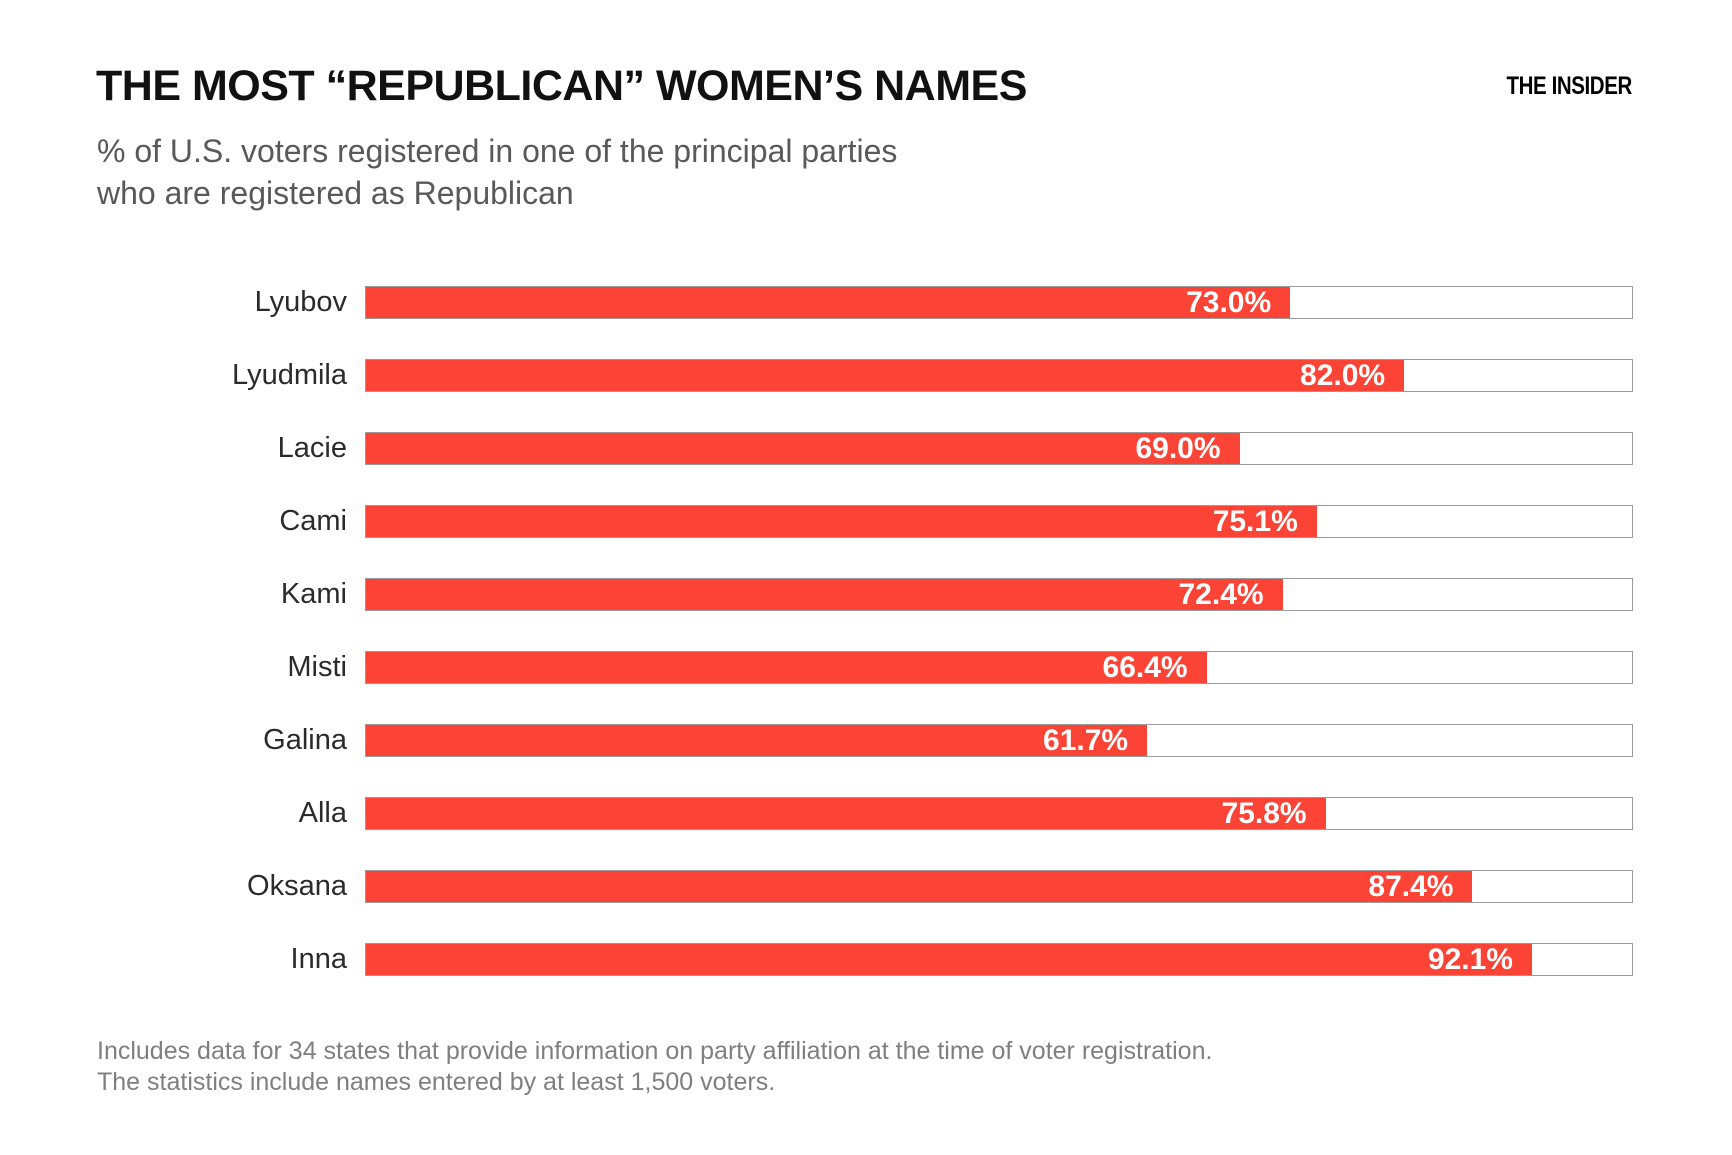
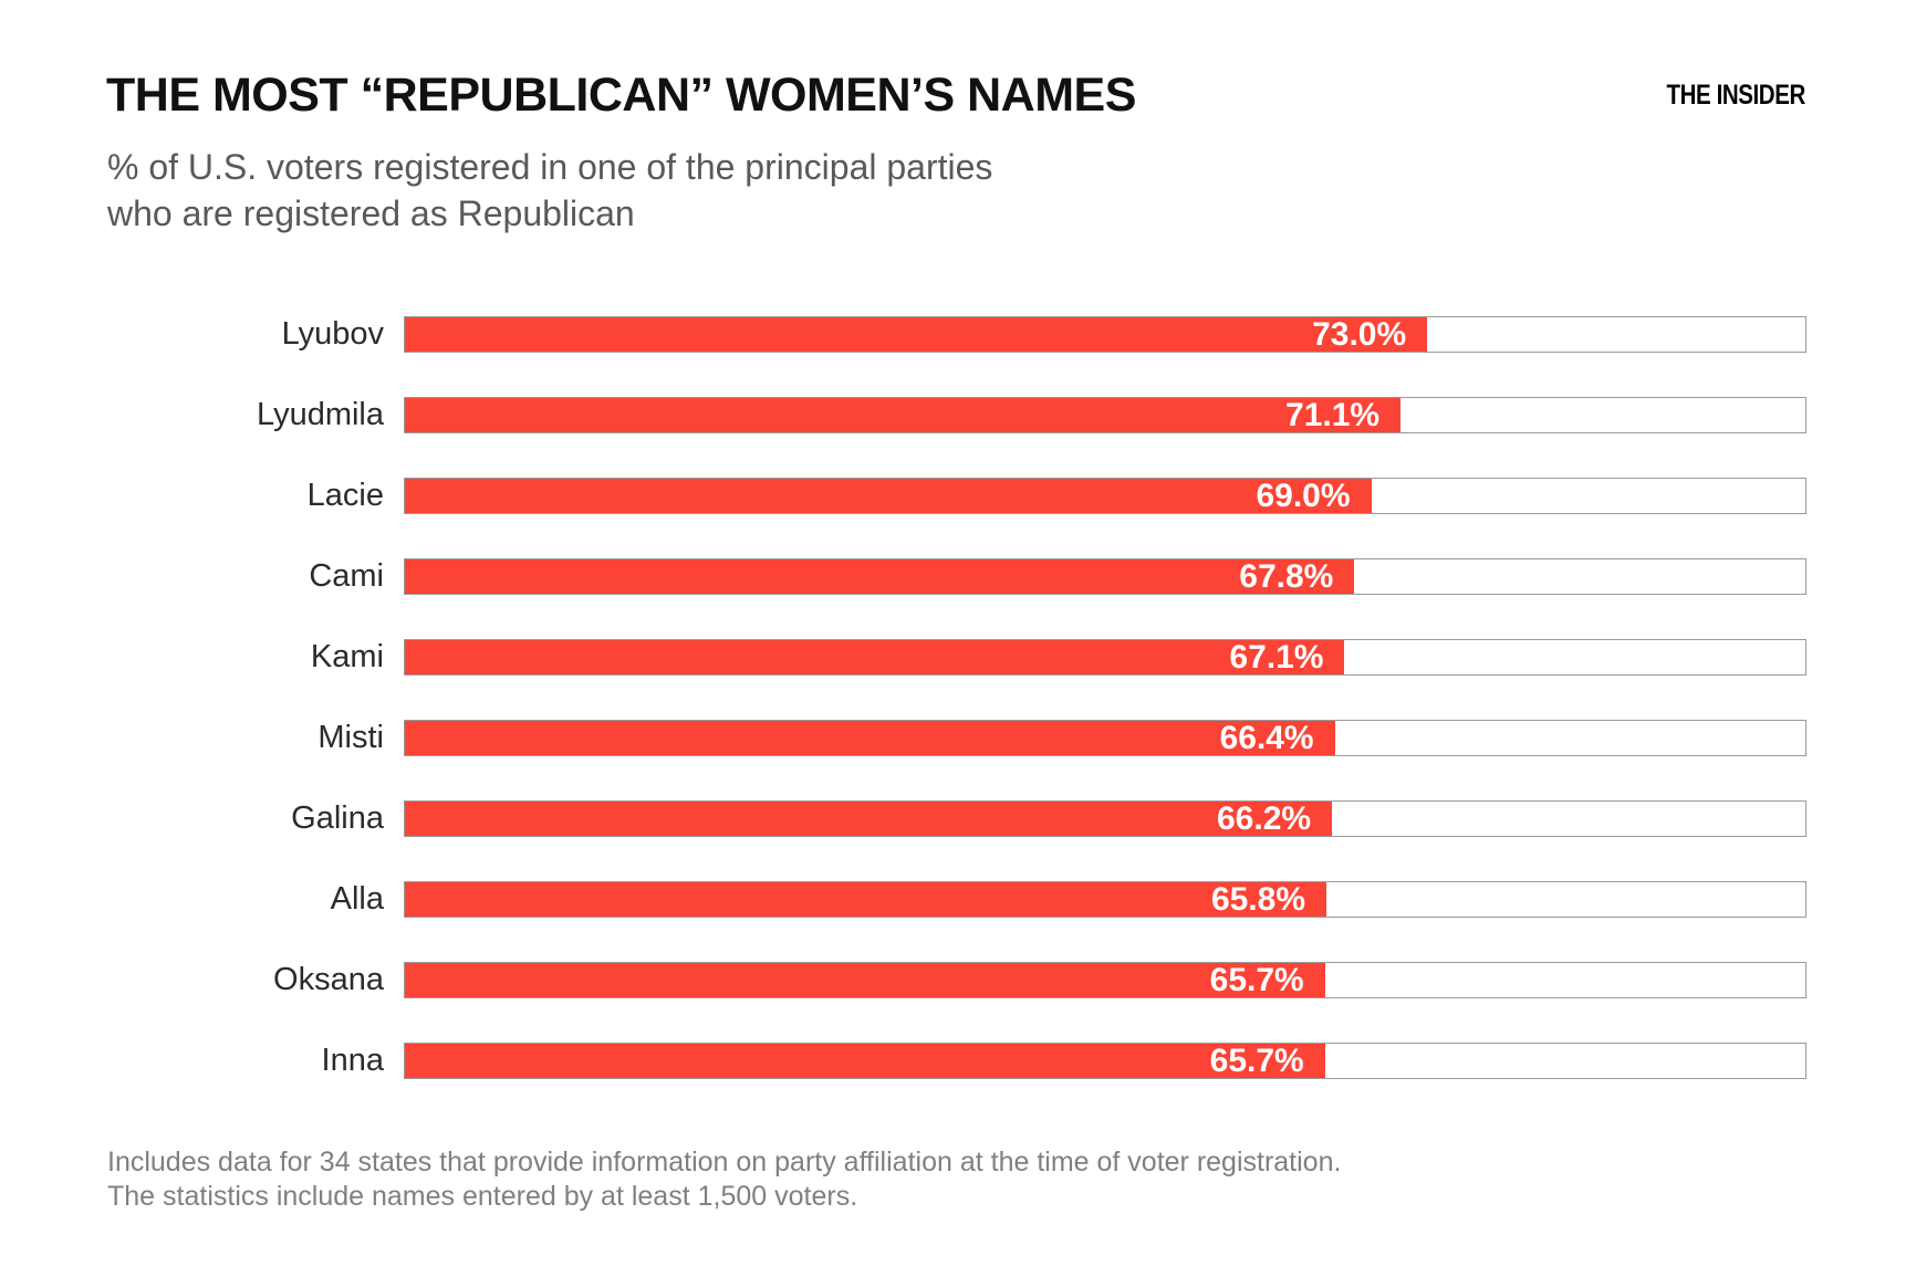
Lyudmila: 82.0% -> 71.1%
Cami: 75.1% -> 67.8%
Kami: 72.4% -> 67.1%
Galina: 61.7% -> 66.2%
Alla: 75.8% -> 65.8%
Oksana: 87.4% -> 65.7%
Inna: 92.1% -> 65.7%
